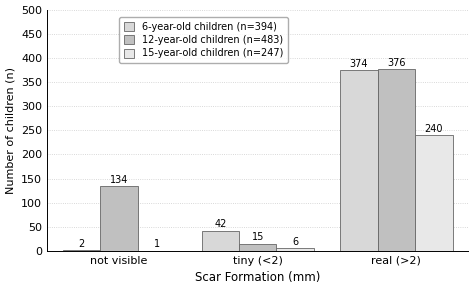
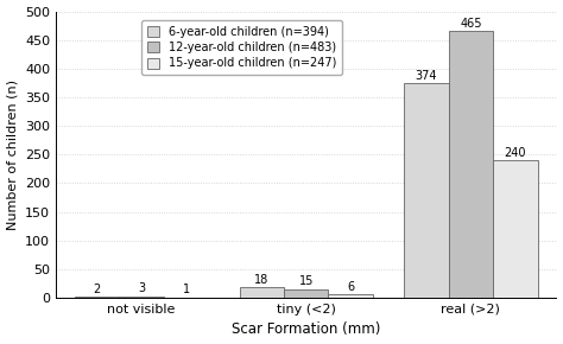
12-year-old children (n=483)/not visible: 134 -> 3
6-year-old children (n=394)/tiny (<2): 42 -> 18
12-year-old children (n=483)/real (>2): 376 -> 465
